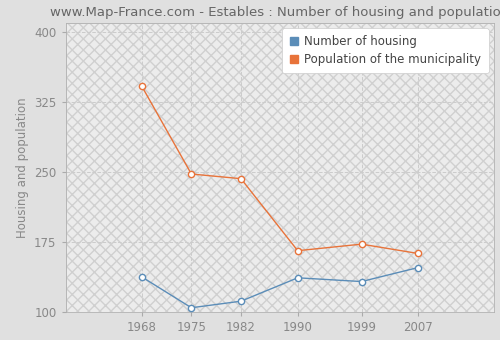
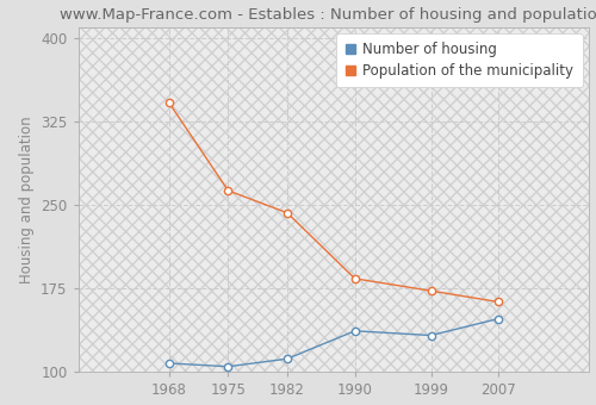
Number of housing/1968: 138 -> 108
Population of the municipality/1975: 248 -> 263
Population of the municipality/1990: 166 -> 184
